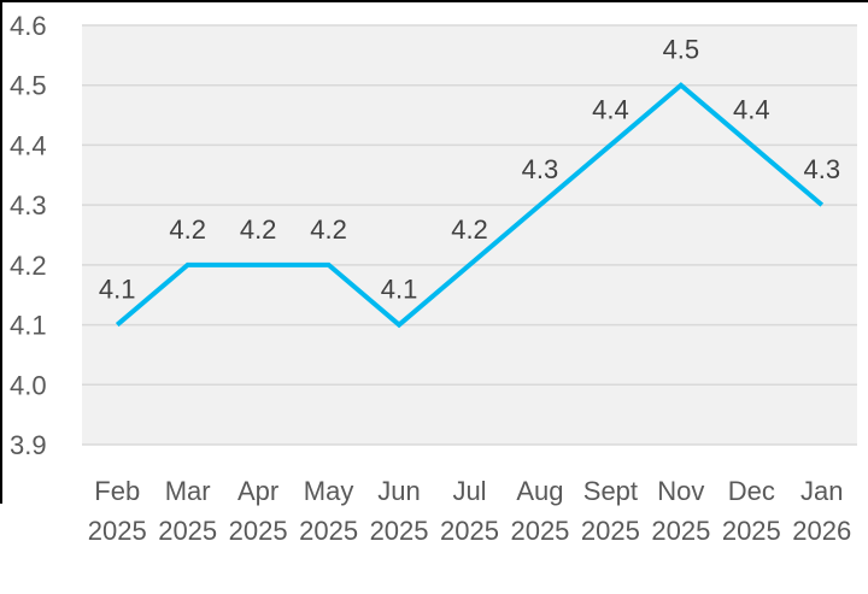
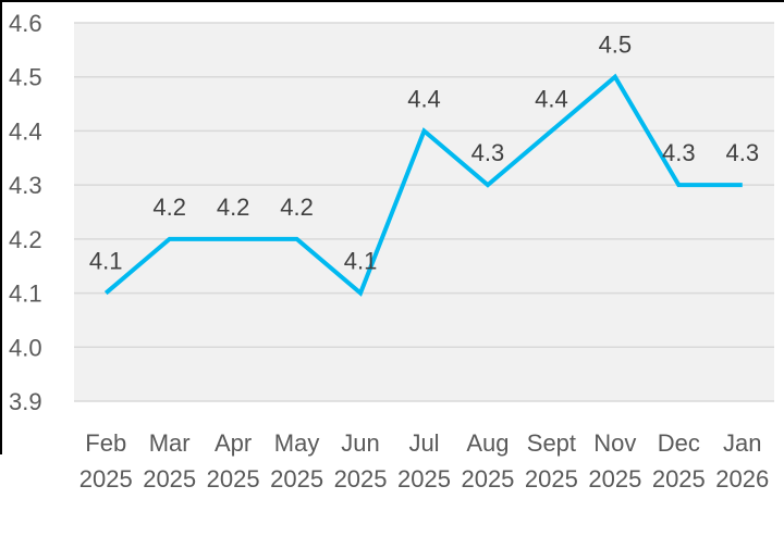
Jul 2025: 4.2 -> 4.4
Dec 2025: 4.4 -> 4.3
